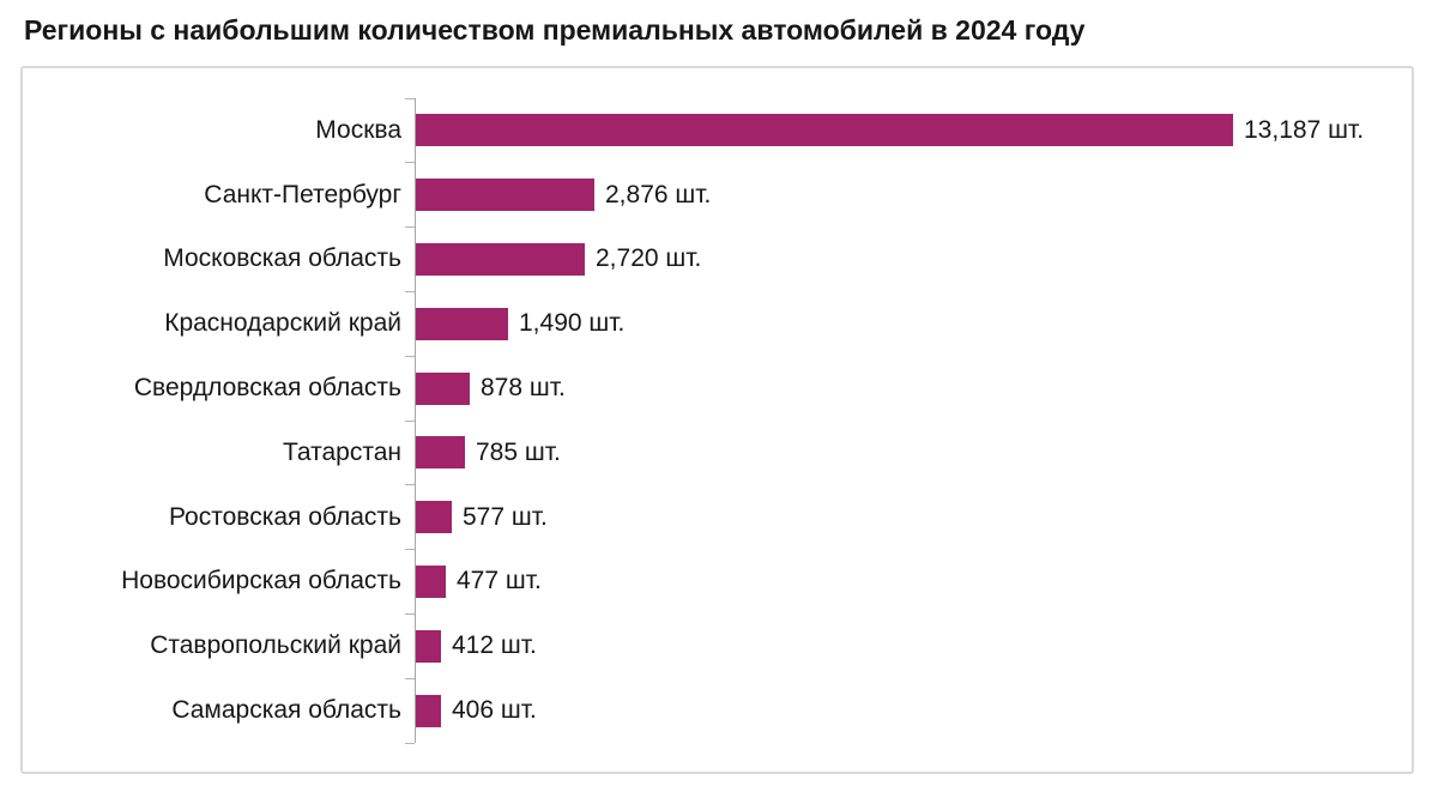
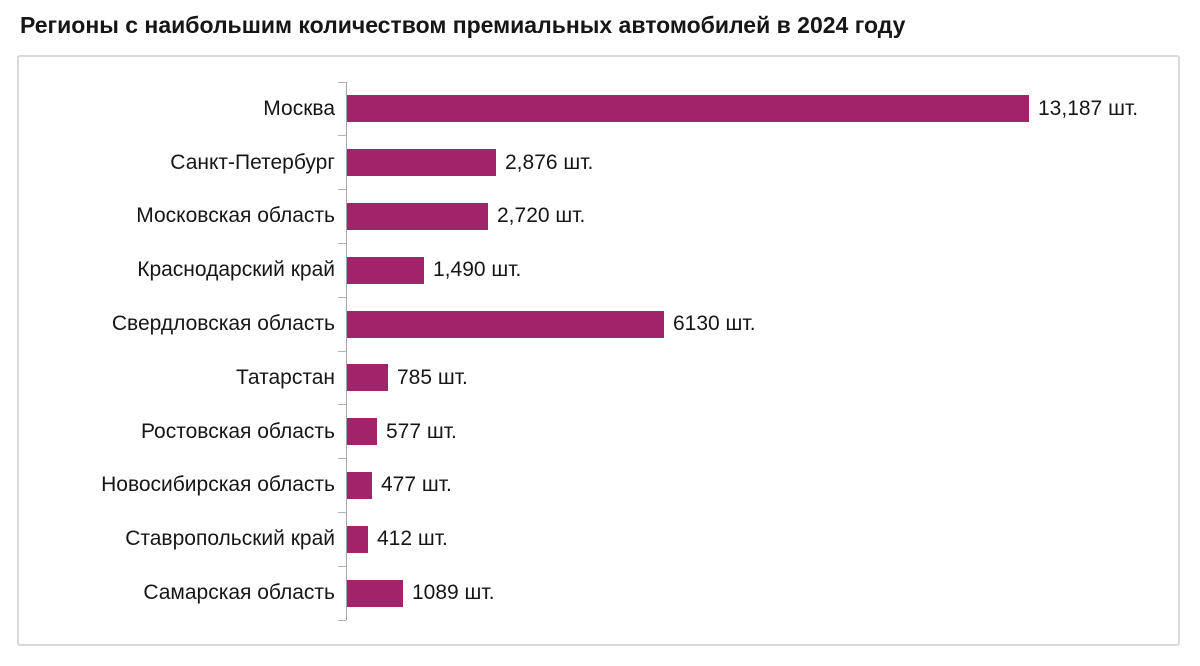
Свердловская область: 878 -> 6130
Самарская область: 406 -> 1089
